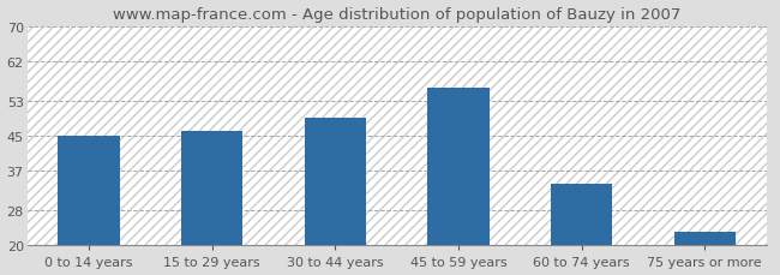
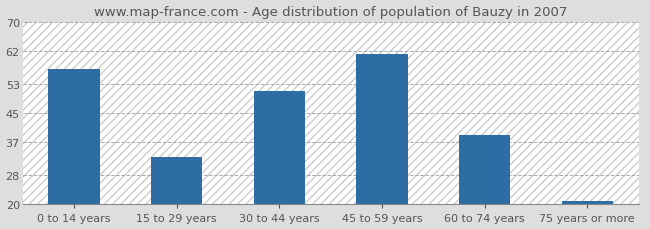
0 to 14 years: 45 -> 57
15 to 29 years: 46 -> 33
30 to 44 years: 49 -> 51
45 to 59 years: 56 -> 61
60 to 74 years: 34 -> 39
75 years or more: 23 -> 21
